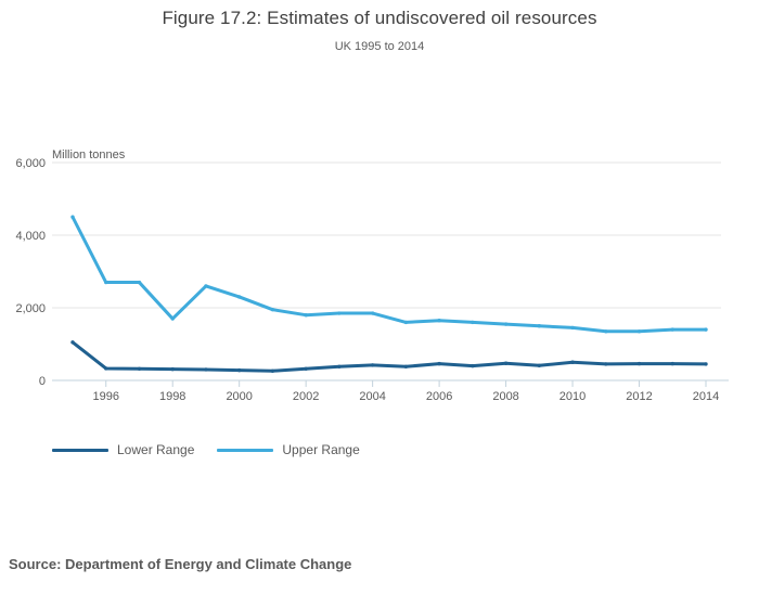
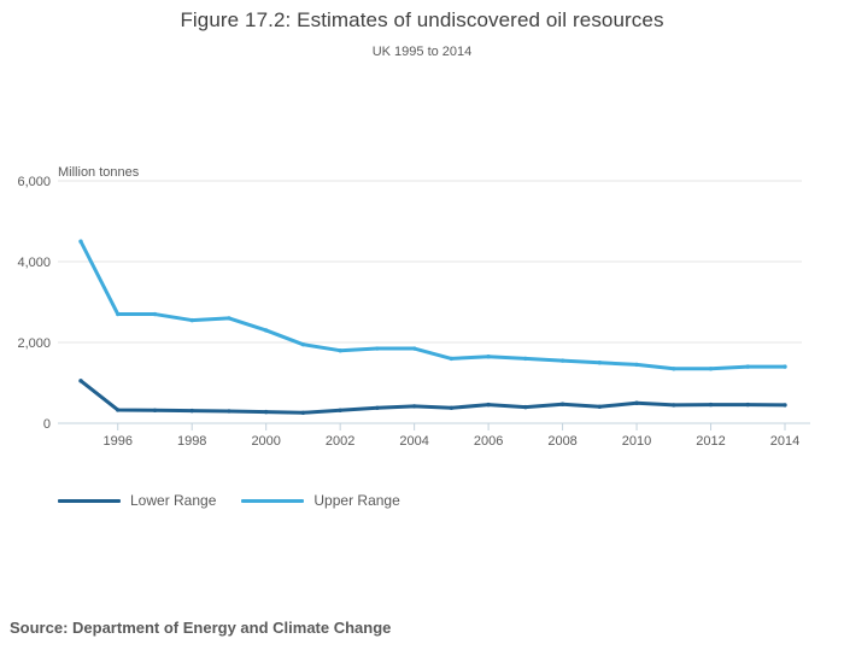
Upper Range/1998: 1700 -> 2600
